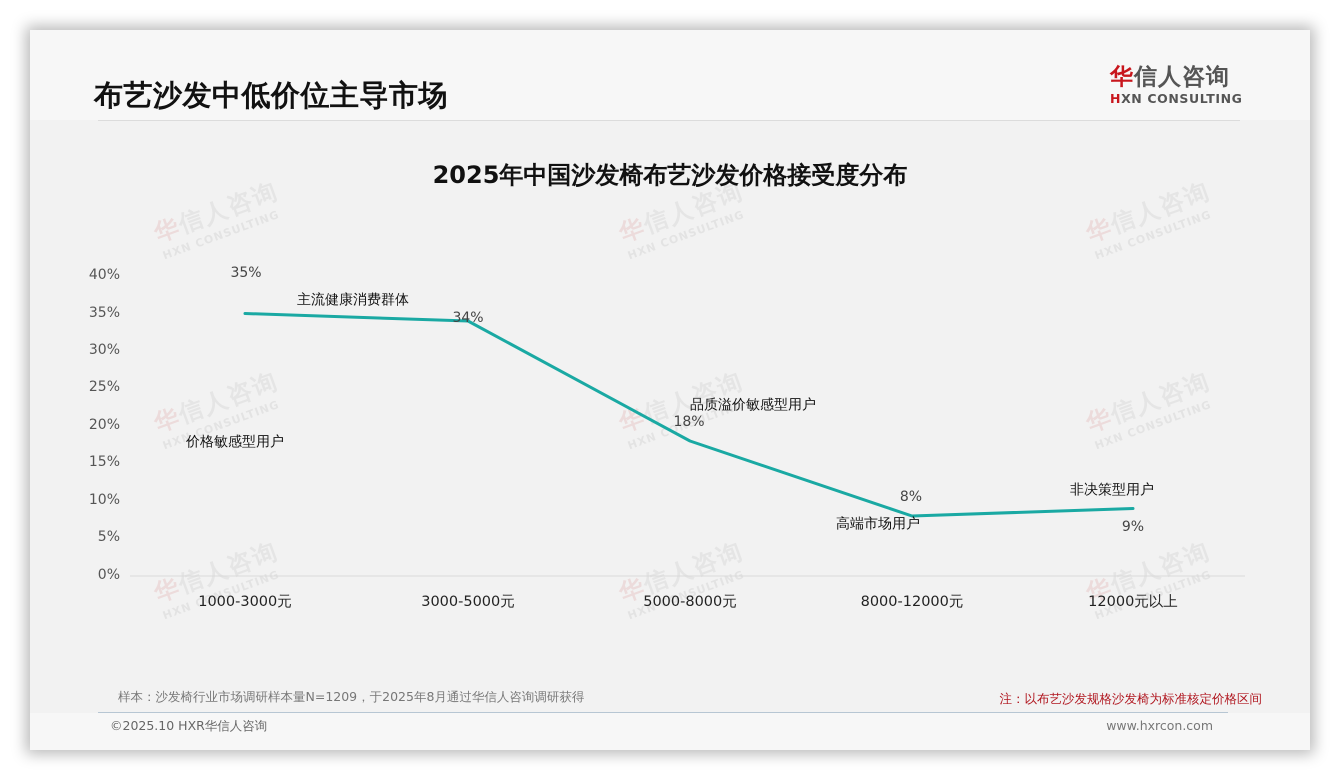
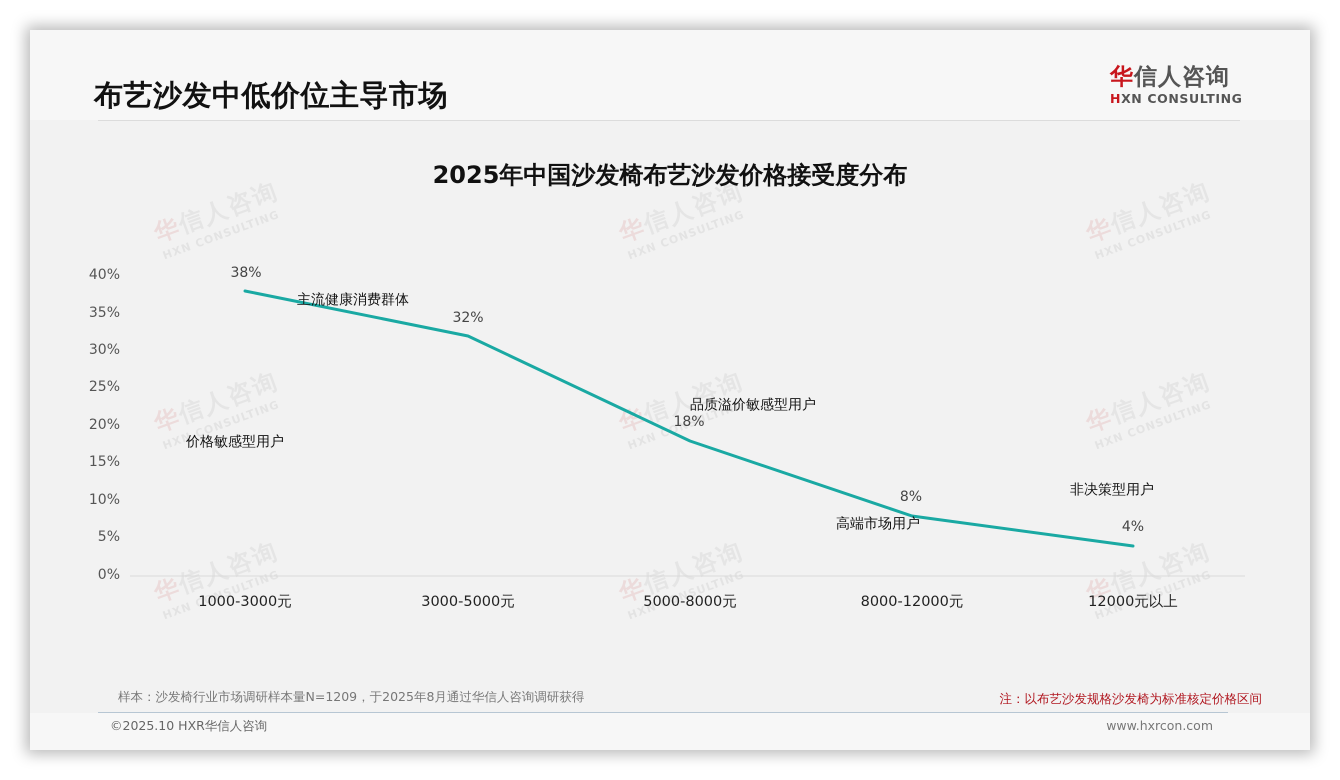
1000-3000元: 35% -> 38%
3000-5000元: 34% -> 32%
12000元以上: 9% -> 4%
